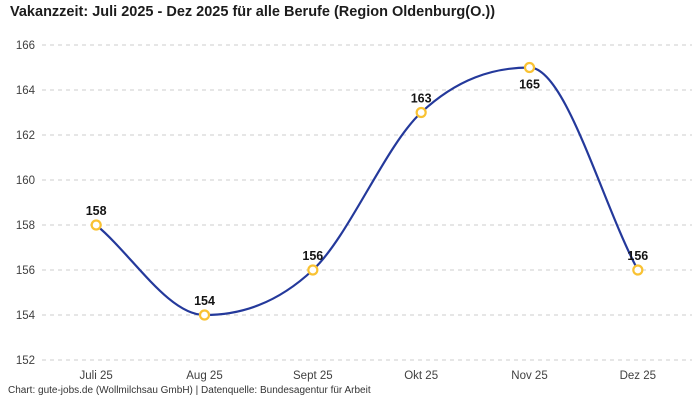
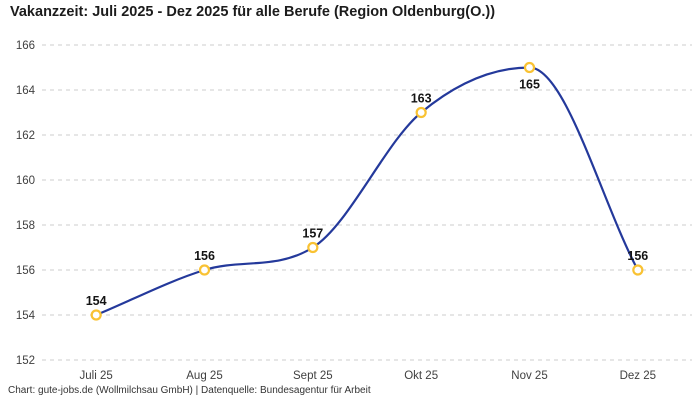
Juli 25: 158 -> 154
Aug 25: 154 -> 156
Sept 25: 156 -> 157
